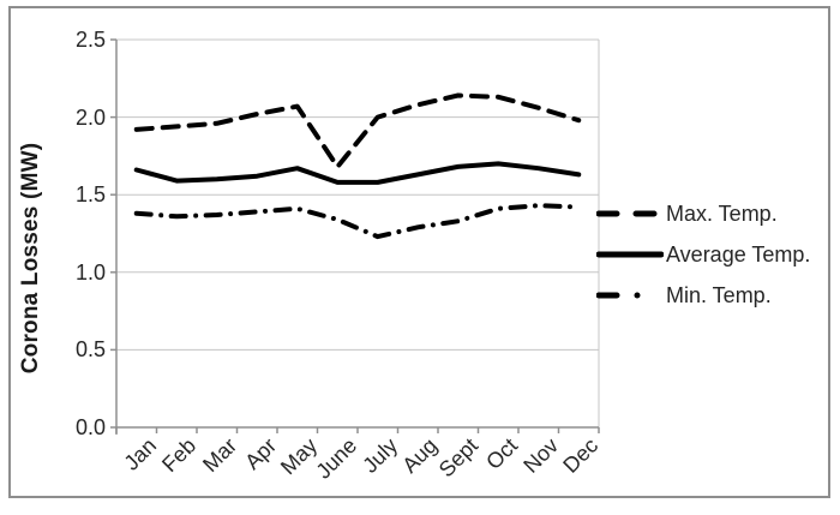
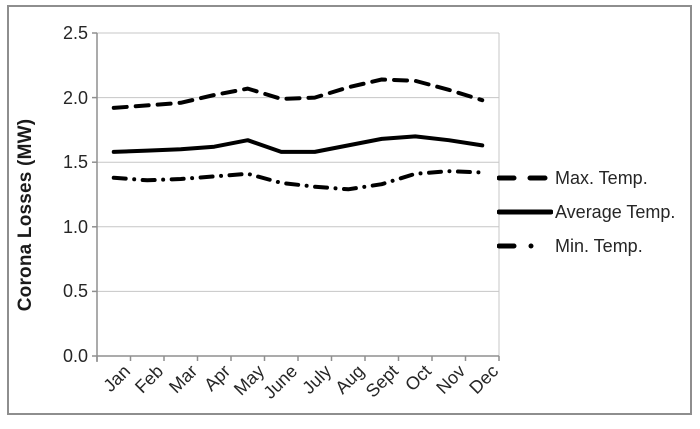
Average Temp./Jan: 1.66 -> 1.58
Max. Temp./June: 1.68 -> 1.99
Min. Temp./July: 1.23 -> 1.31
